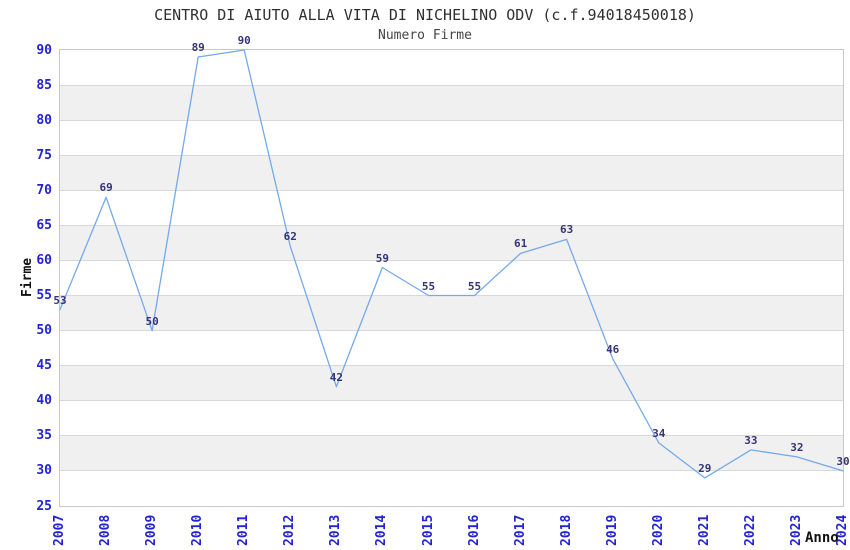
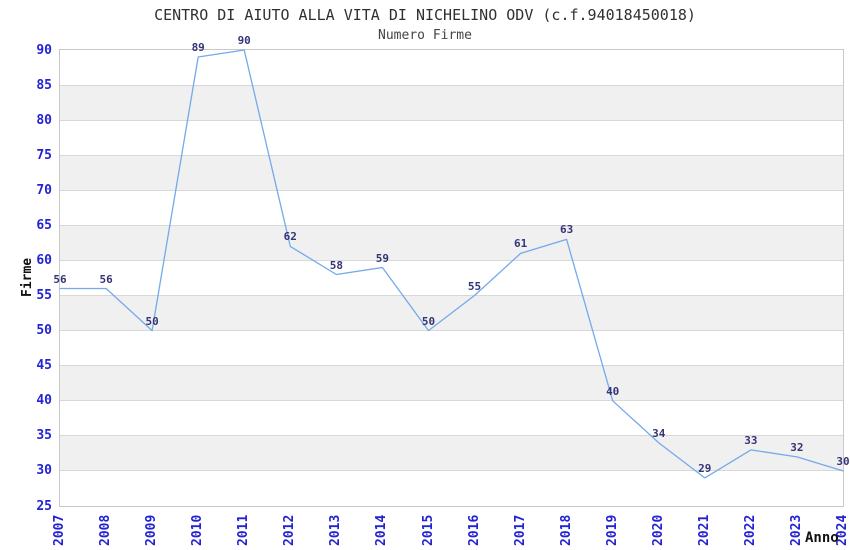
2007: 53 -> 56
2008: 69 -> 56
2013: 42 -> 58
2015: 55 -> 50
2019: 46 -> 40
